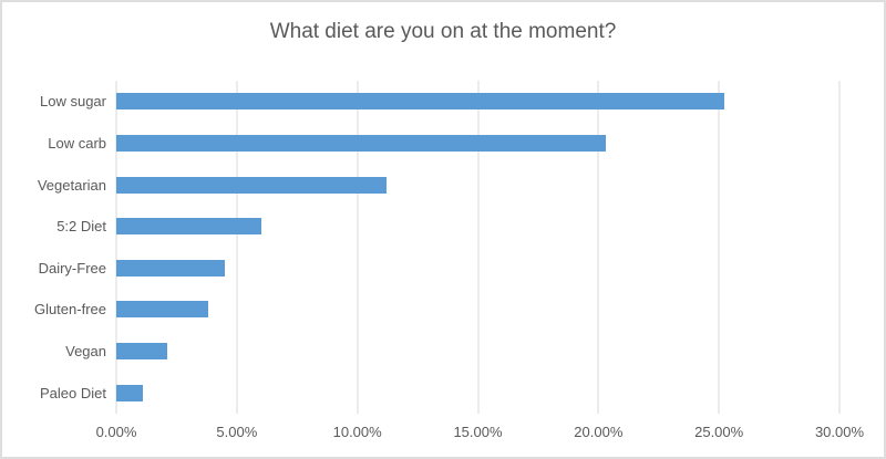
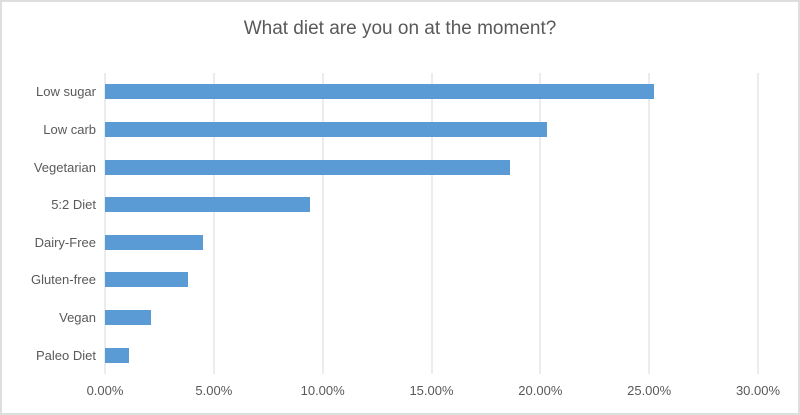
Vegetarian: 11.2% -> 18.6%
5:2 Diet: 6.0% -> 9.4%
